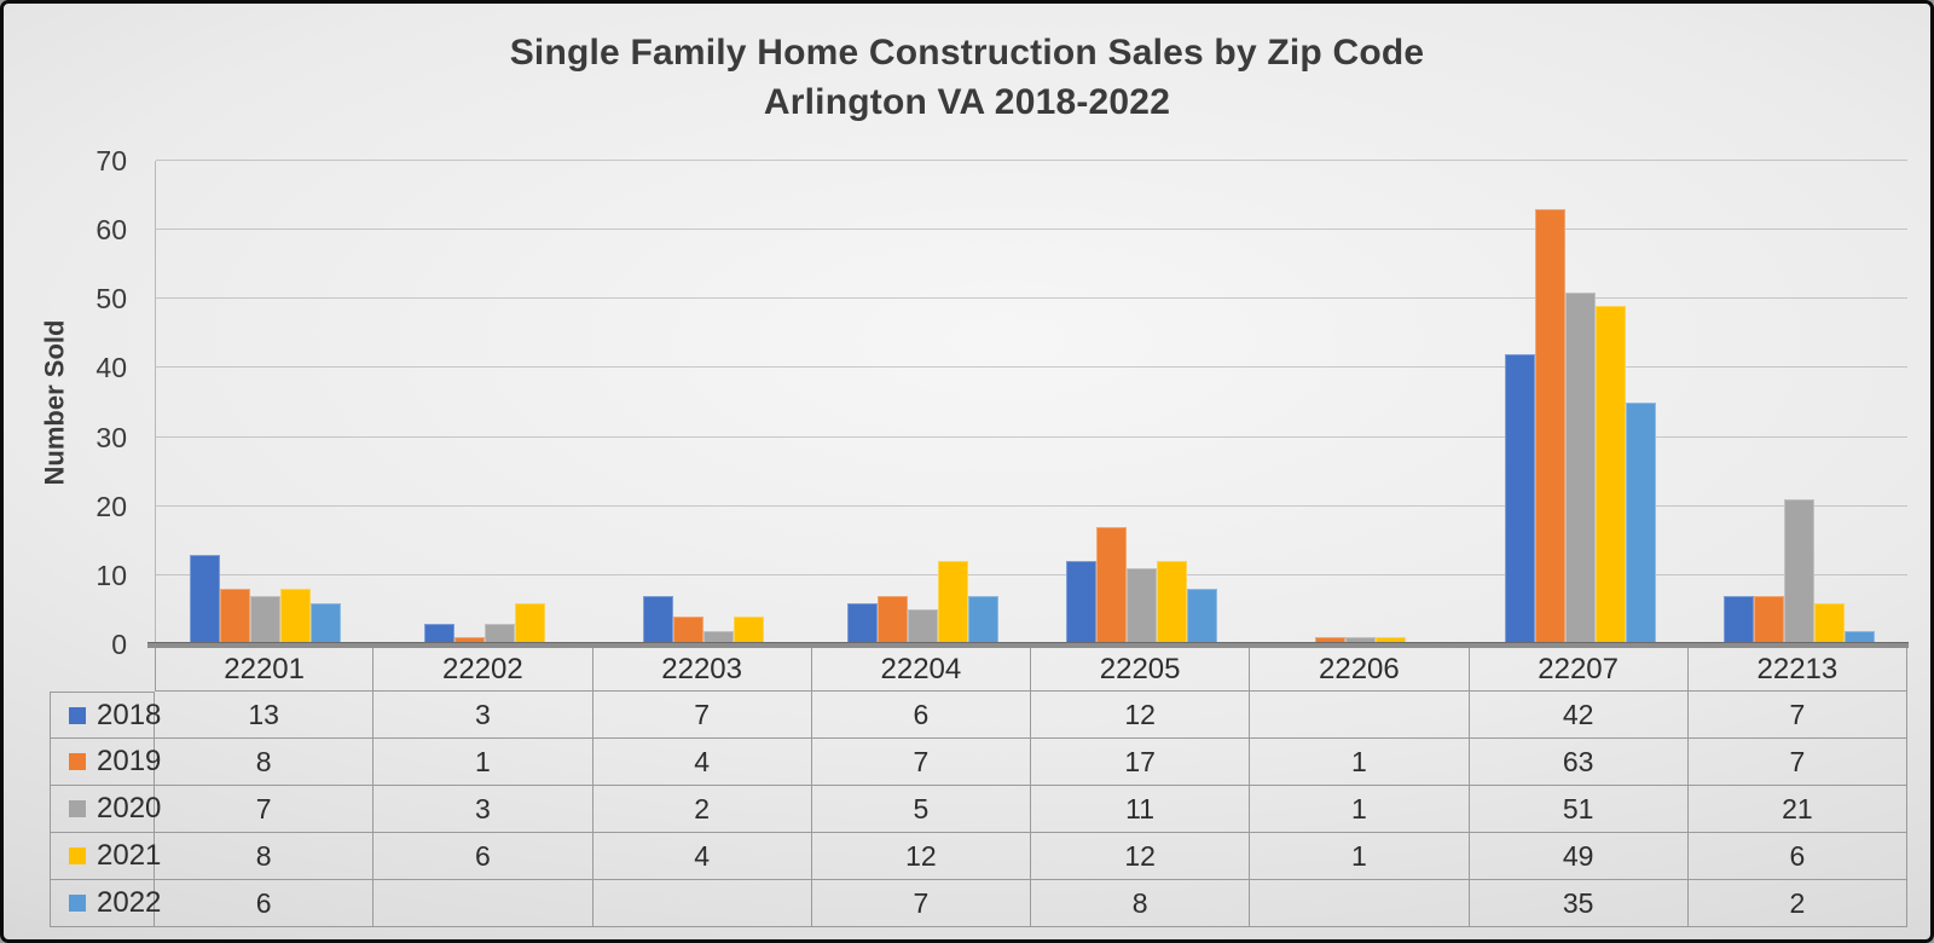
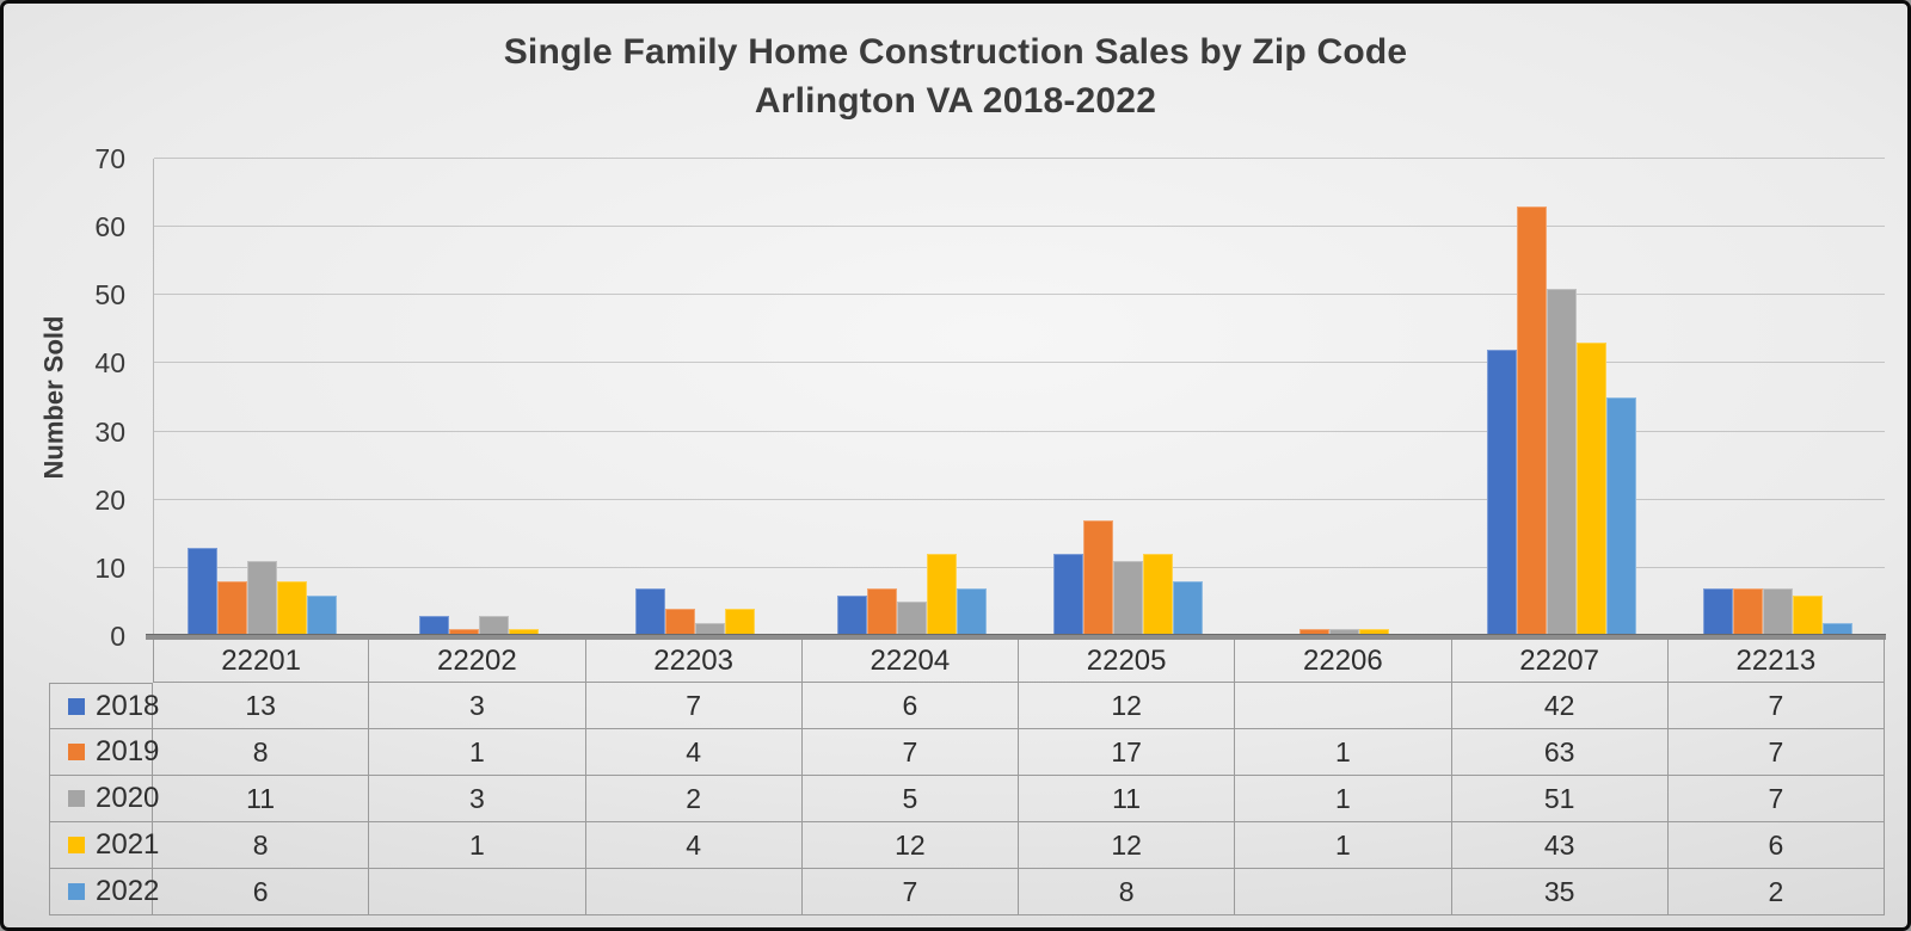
2020/22201: 7 -> 11
2021/22202: 6 -> 1
2021/22207: 49 -> 43
2020/22213: 21 -> 7
